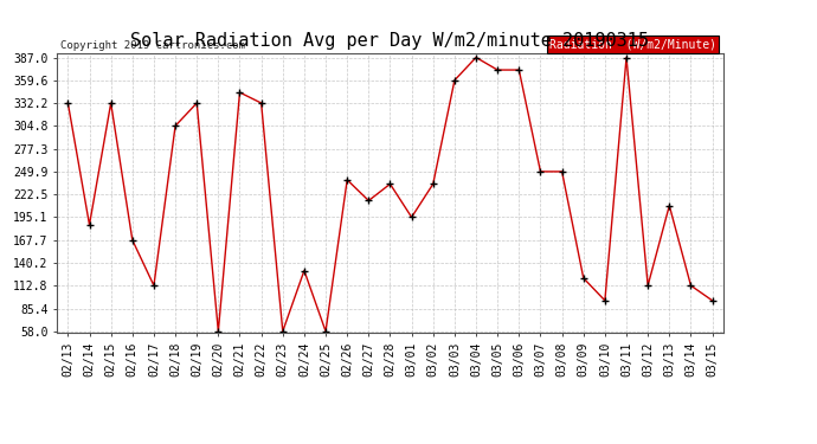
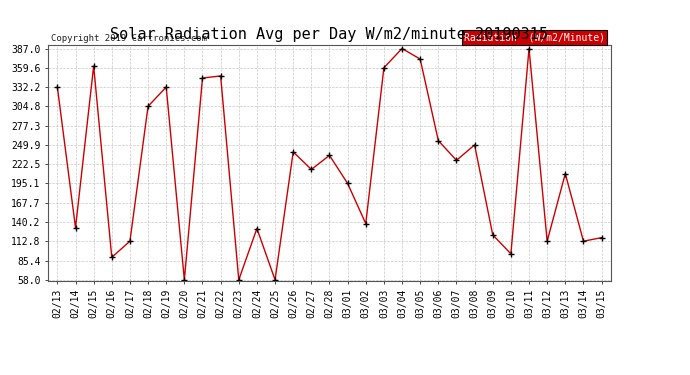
02/14: 186 -> 132
02/15: 332 -> 362
02/16: 168 -> 90
02/22: 332 -> 348
03/02: 235 -> 138
03/06: 372 -> 256
03/07: 250 -> 228
03/15: 95 -> 118
